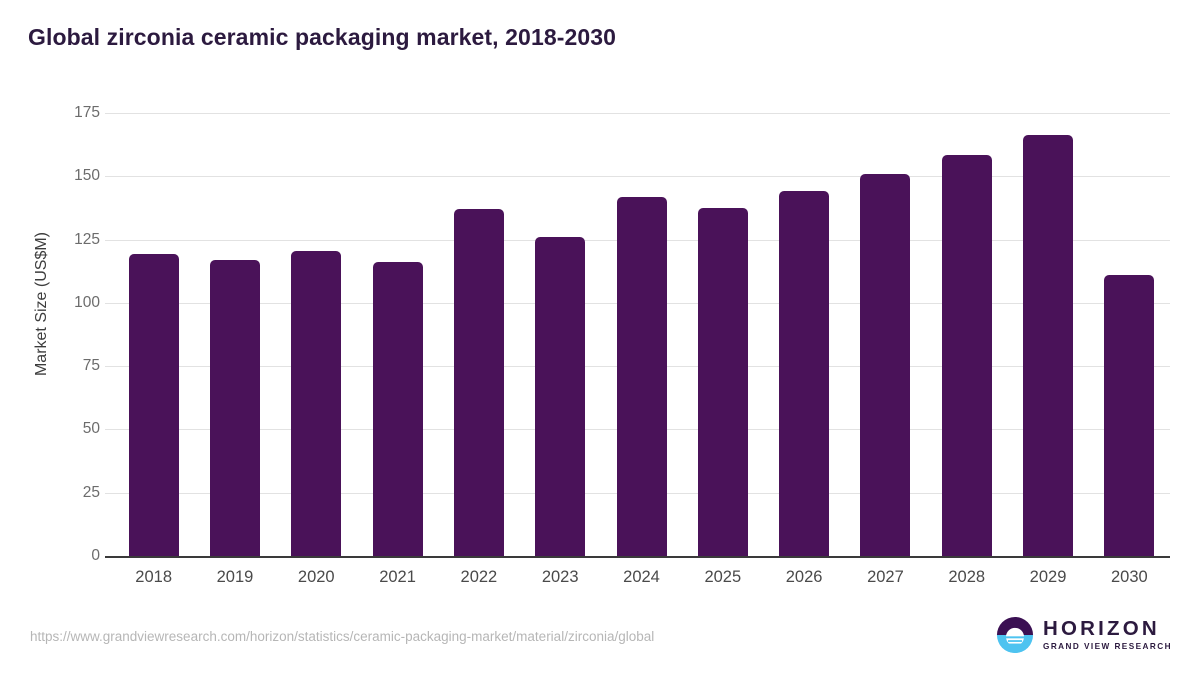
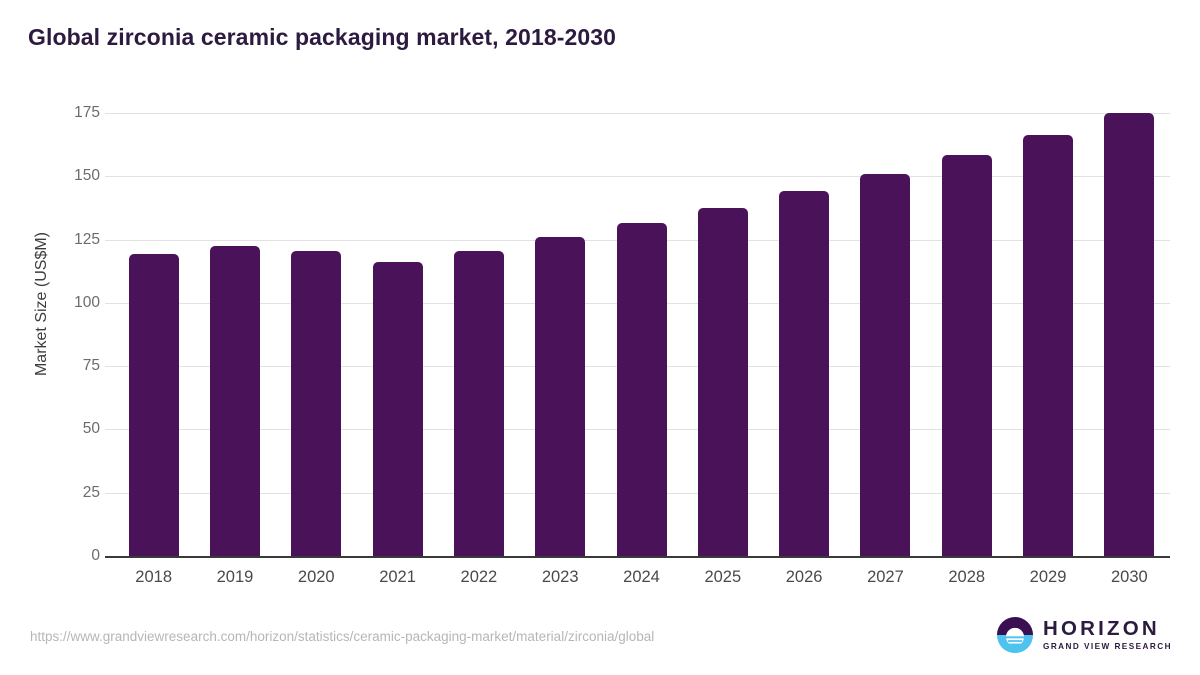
2019: 117 -> 122
2022: 137 -> 120
2024: 142 -> 132
2030: 111 -> 175
